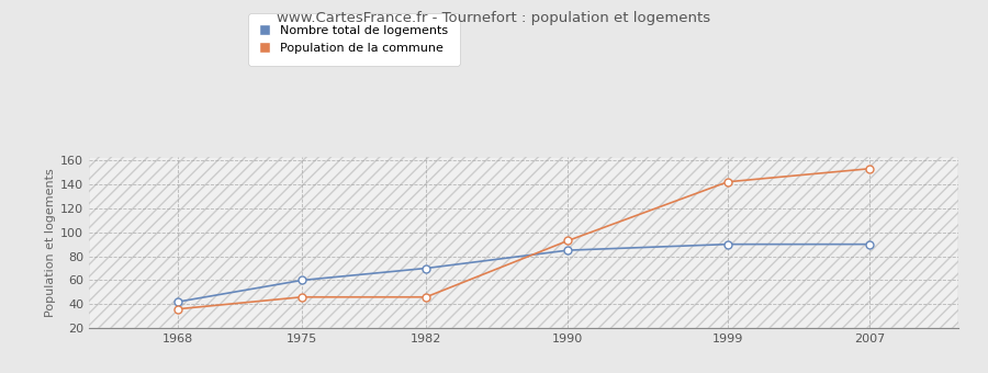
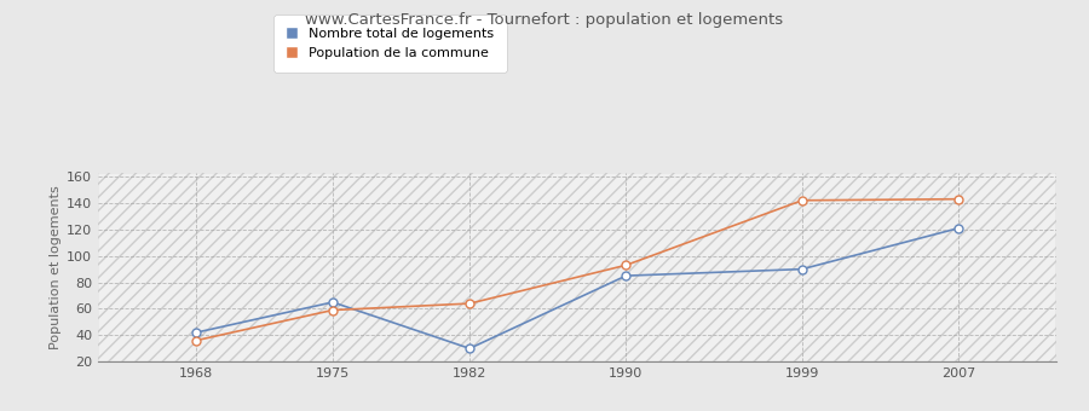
Nombre total de logements/1975: 60 -> 65
Population de la commune/1975: 46 -> 59
Nombre total de logements/1982: 70 -> 30
Population de la commune/1982: 46 -> 64
Nombre total de logements/2007: 90 -> 121
Population de la commune/2007: 153 -> 143
